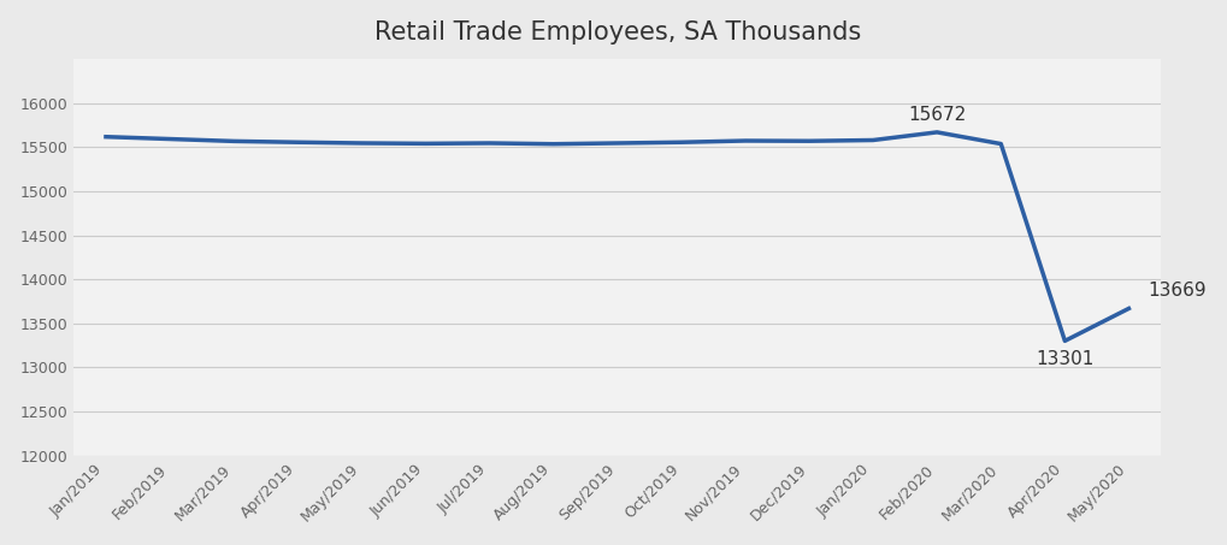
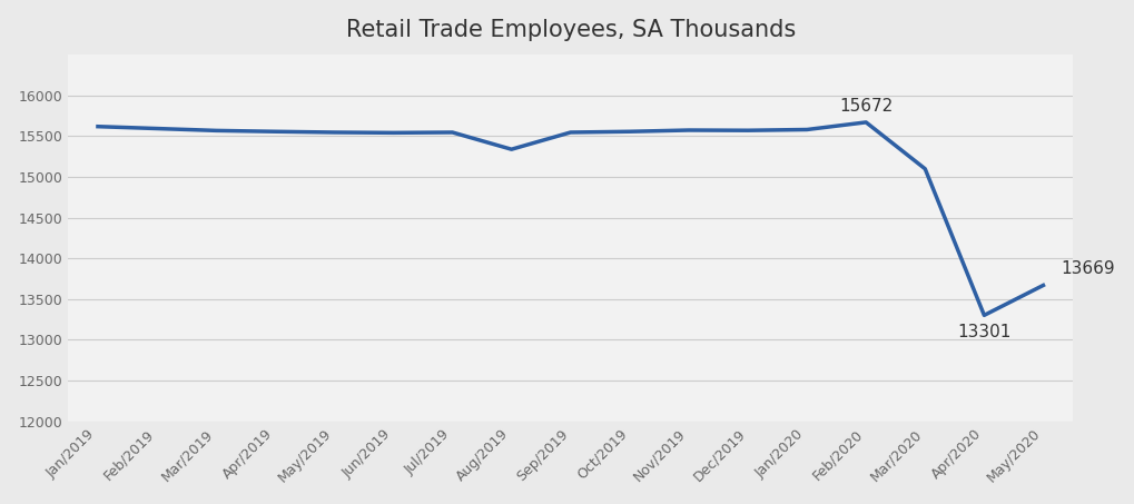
Aug/2019: 15540 -> 15340
Mar/2020: 15540 -> 15100
